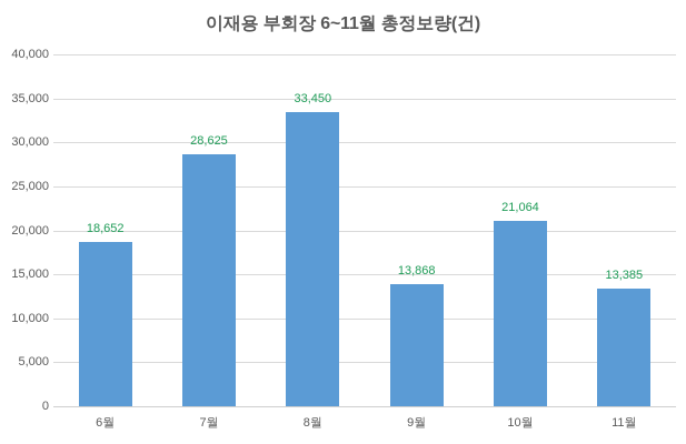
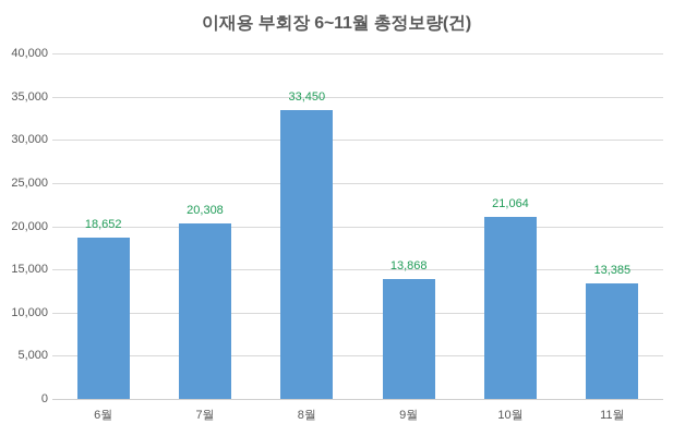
7월: 28,625 -> 20,308
